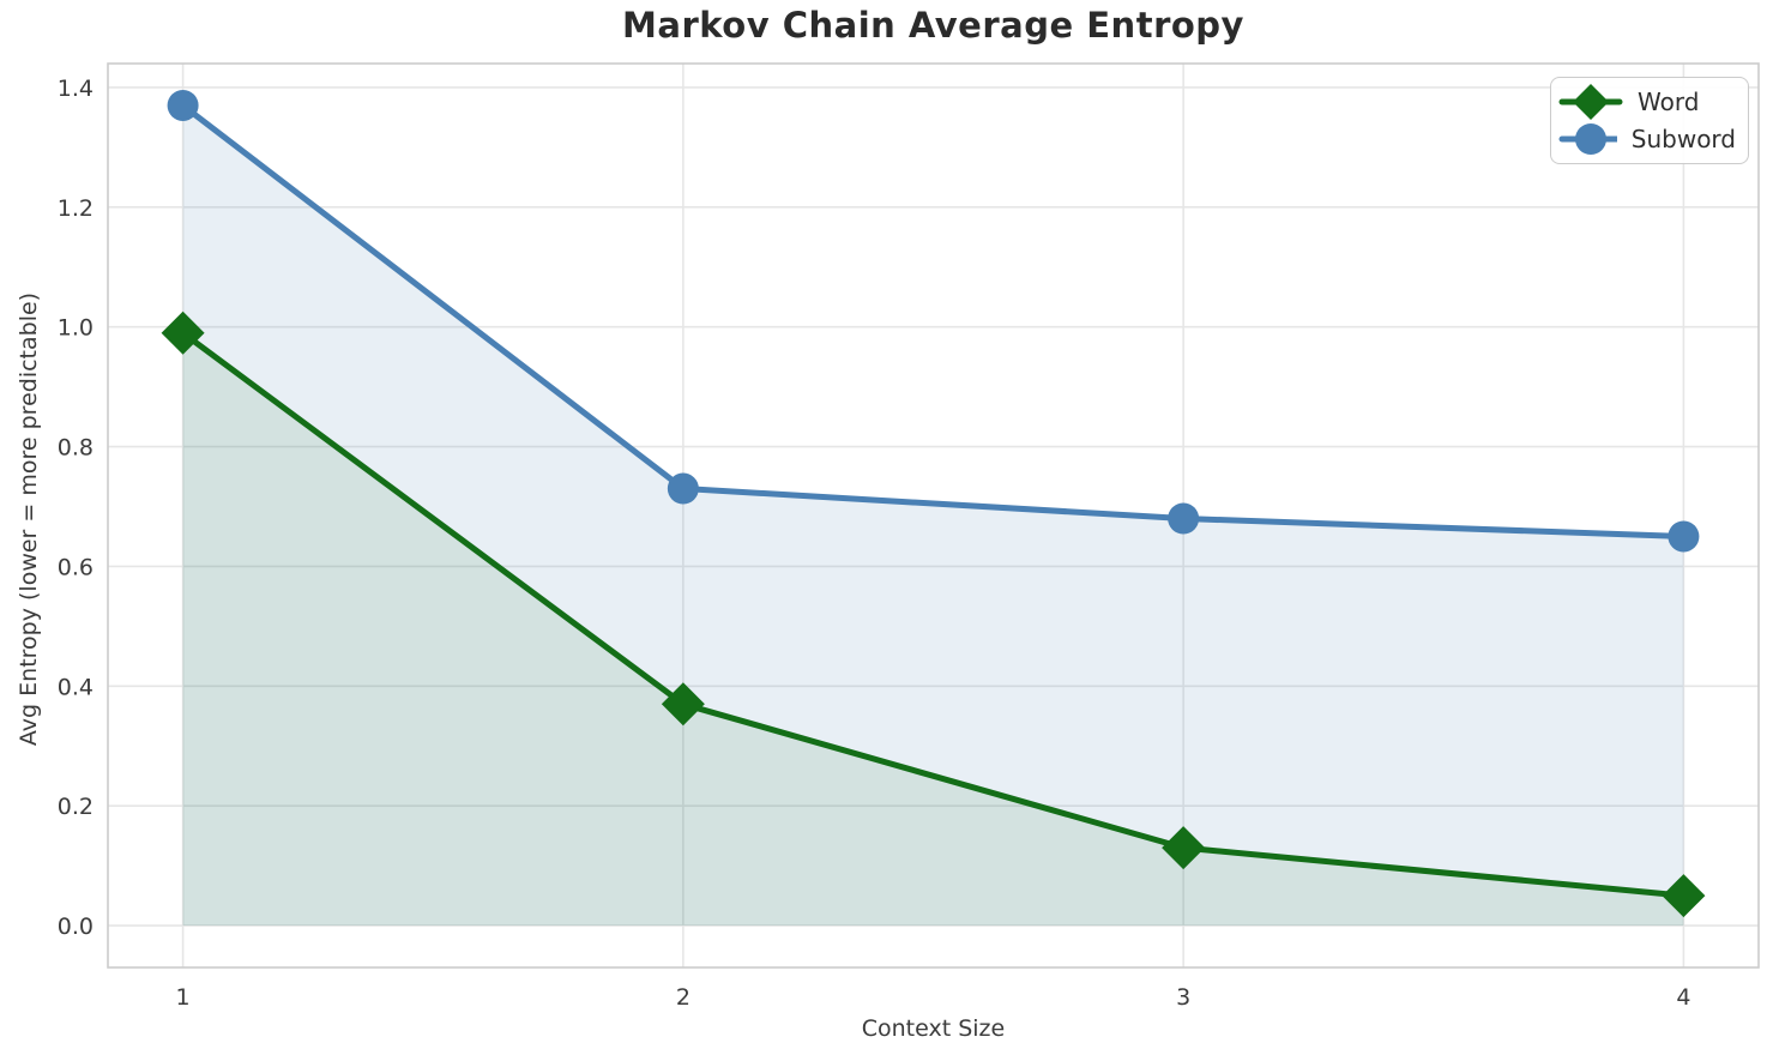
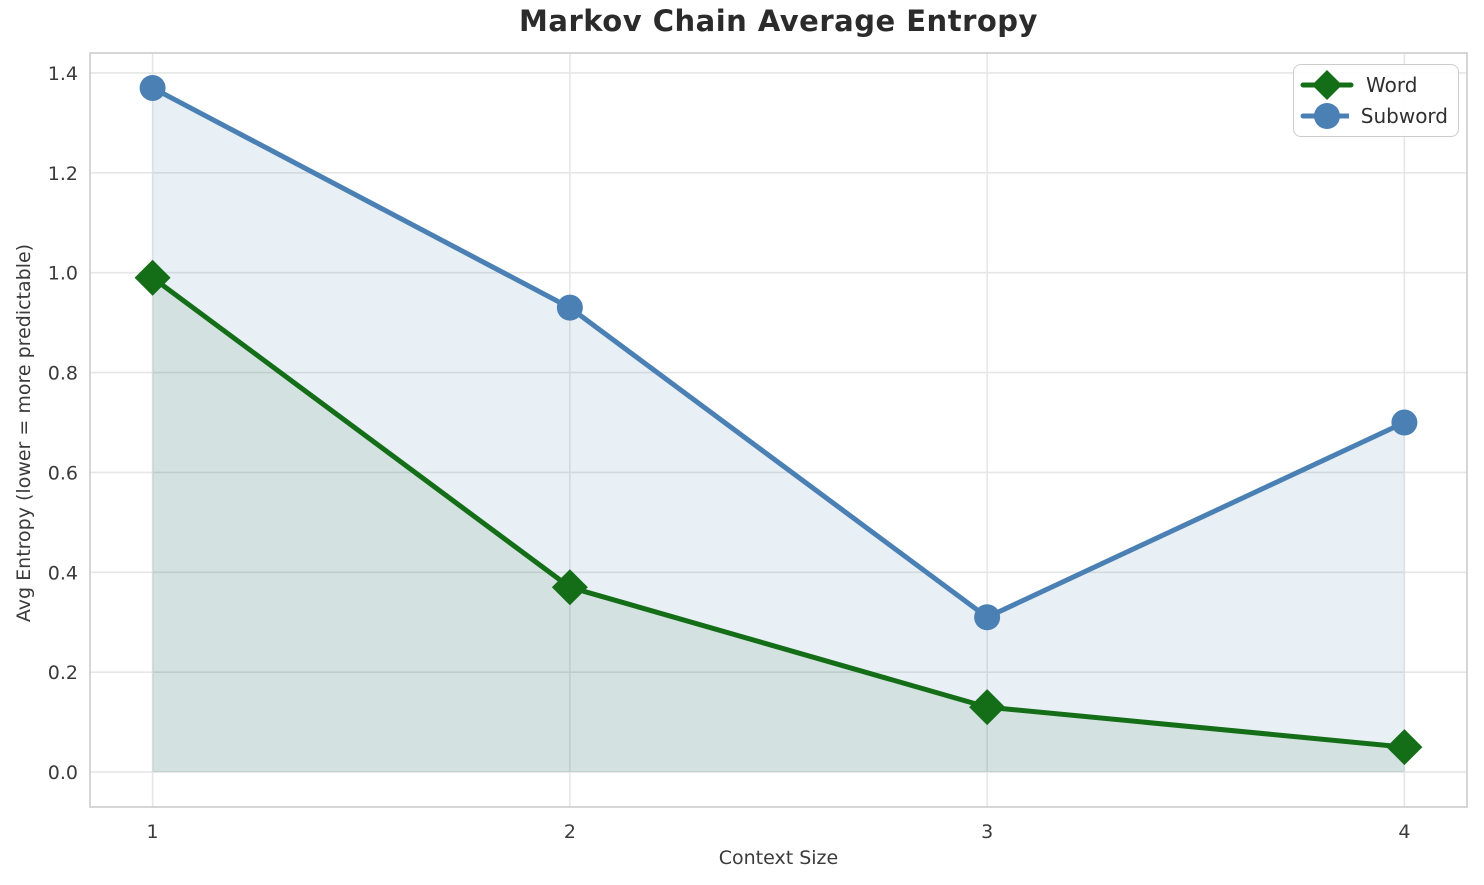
Subword/2: 0.73 -> 0.93
Subword/3: 0.68 -> 0.31
Subword/4: 0.65 -> 0.70
